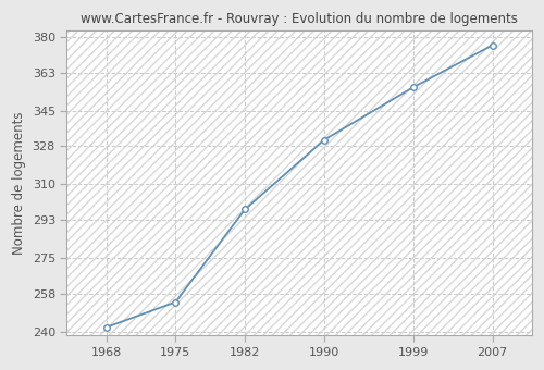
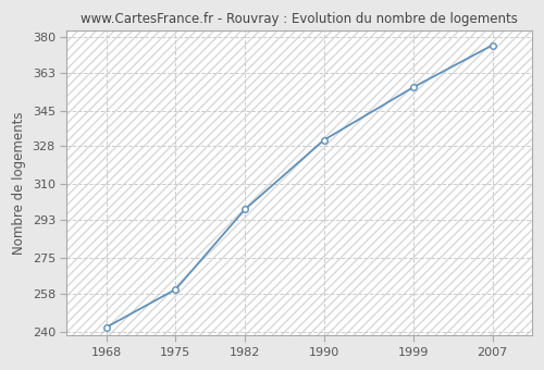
1975: 254 -> 260
